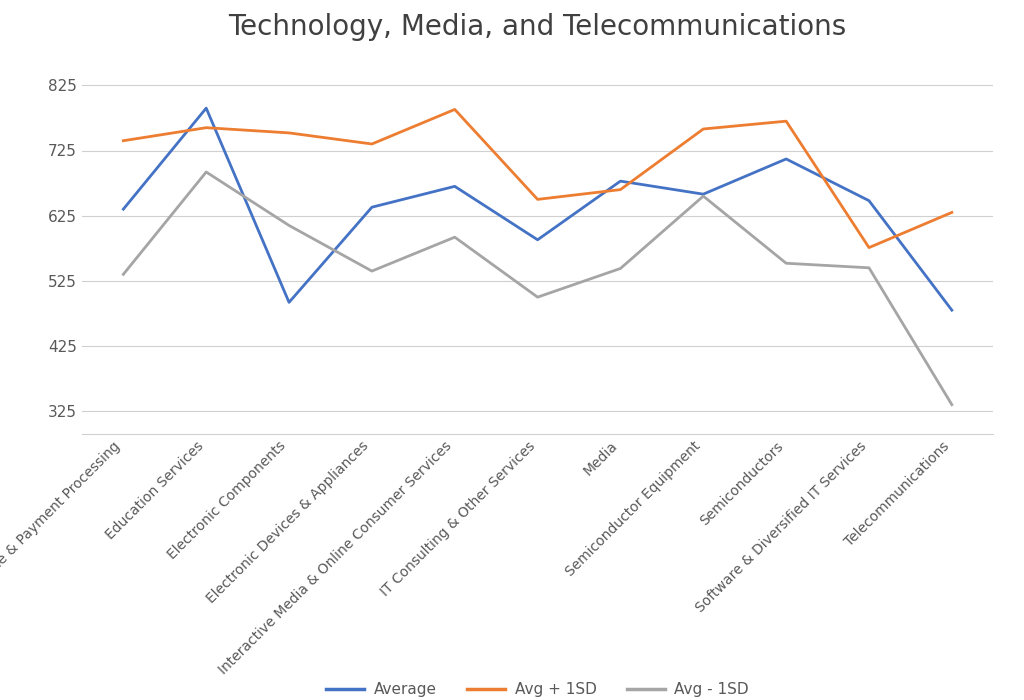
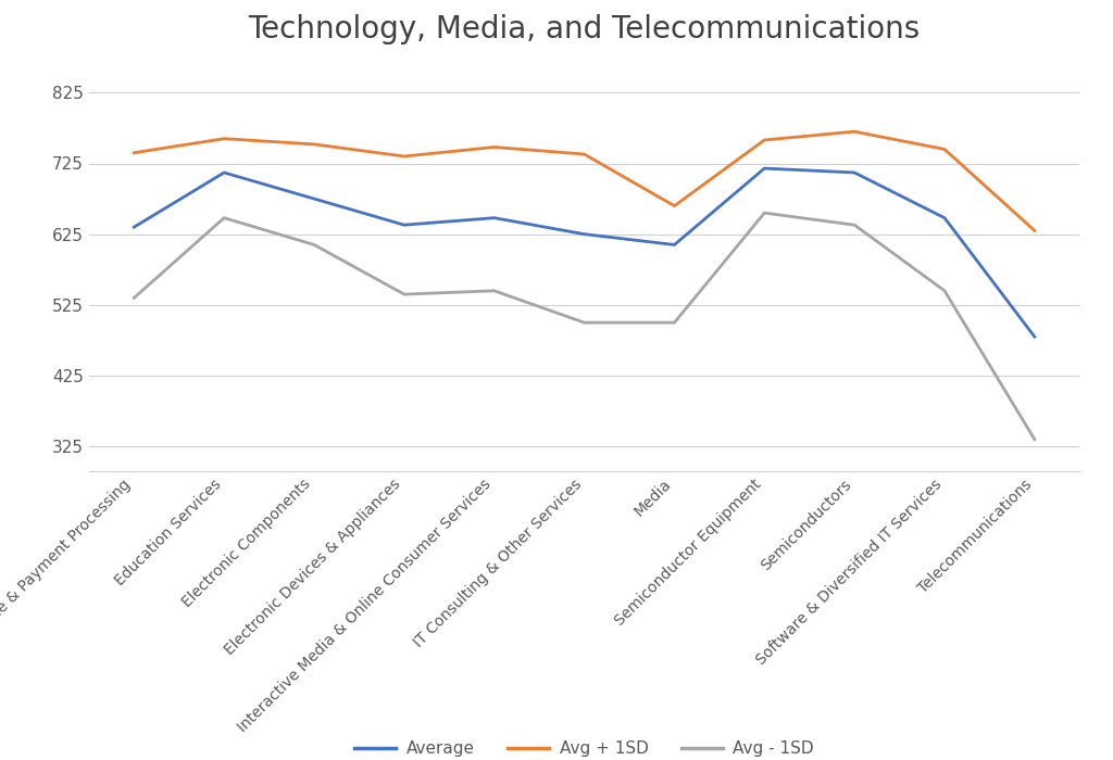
Average/Education Services: 790 -> 712
Avg - 1SD/Education Services: 692 -> 648
Average/Electronic Components: 492 -> 675
Average/Interactive Media & Online Consumer Services: 670 -> 648
Avg + 1SD/Interactive Media & Online Consumer Services: 788 -> 748
Avg - 1SD/Interactive Media & Online Consumer Services: 592 -> 545
Average/IT Consulting & Other Services: 588 -> 625
Avg + 1SD/IT Consulting & Other Services: 650 -> 738
Average/Media: 678 -> 610
Avg - 1SD/Media: 544 -> 500
Average/Semiconductor Equipment: 658 -> 718
Avg - 1SD/Semiconductors: 552 -> 638
Avg + 1SD/Software & Diversified IT Services: 576 -> 745
